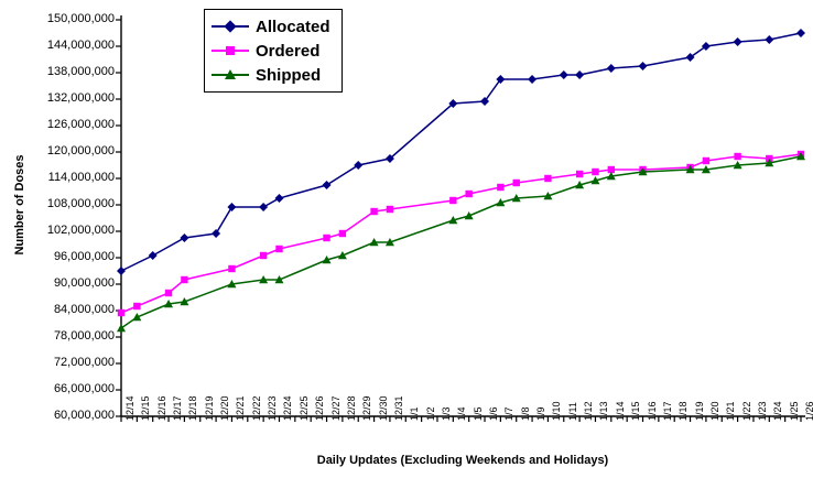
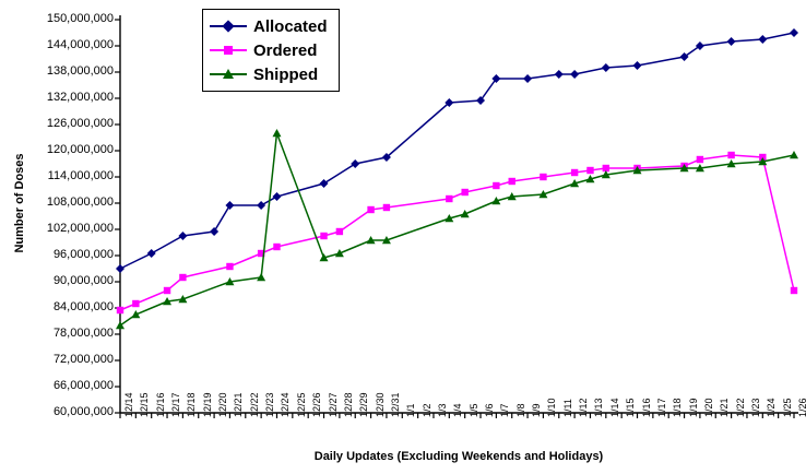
Shipped/12/24: 91000000 -> 124000000
Ordered/1/26: 120000000 -> 88000000
